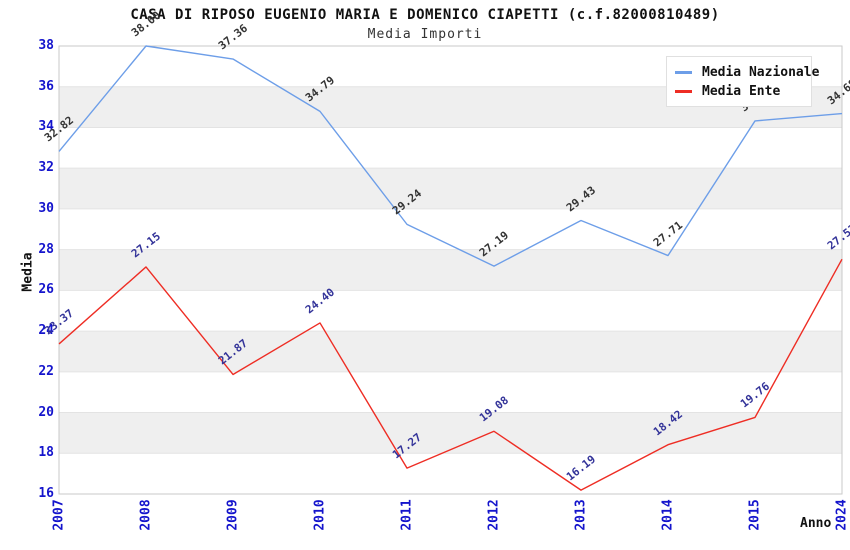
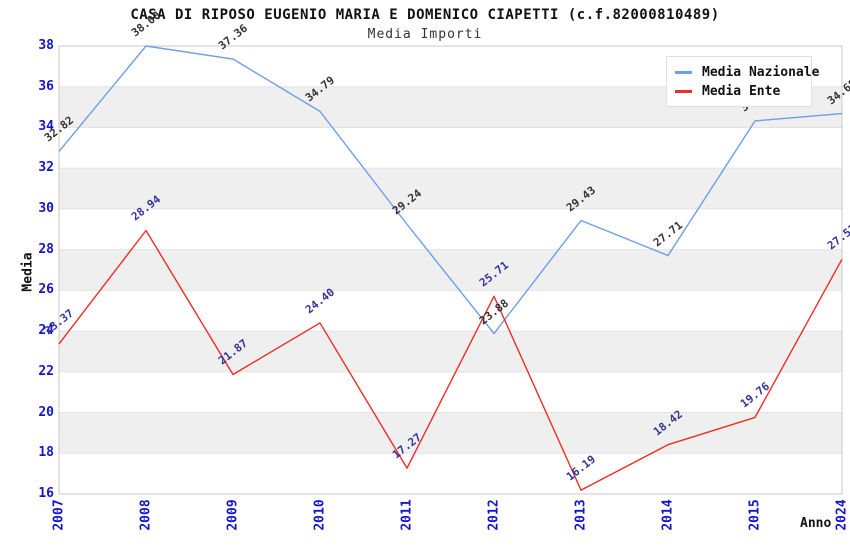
Media Ente/2008: 27.15 -> 28.94
Media Nazionale/2012: 27.19 -> 23.88
Media Ente/2012: 19.08 -> 25.71
